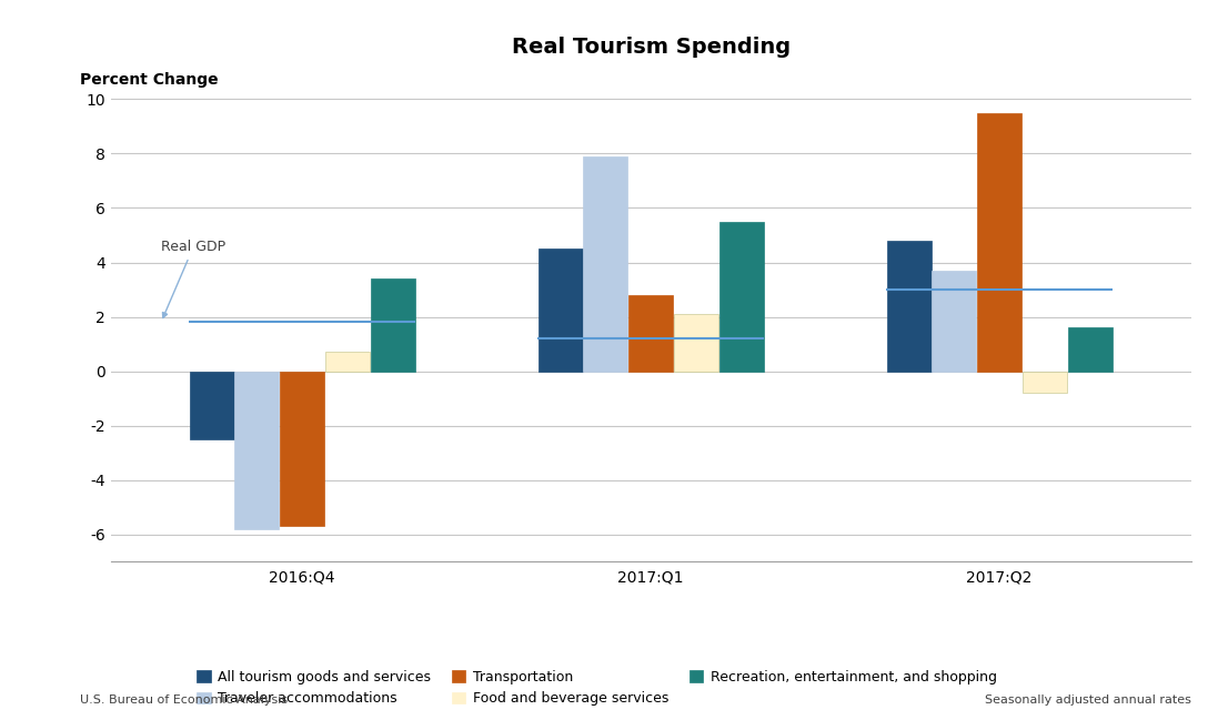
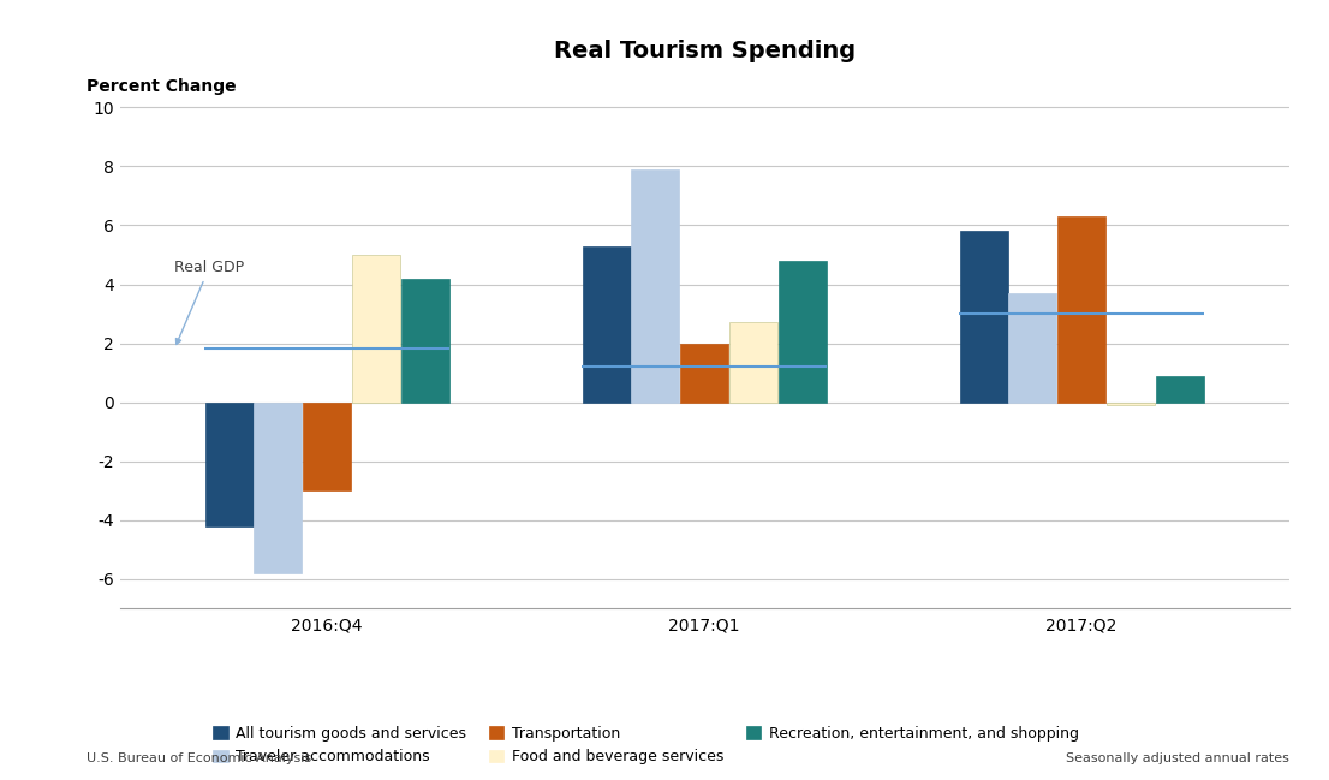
All tourism goods and services/2016:Q4: -2.5 -> -4.2
Transportation/2016:Q4: -5.7 -> -3.0
Food and beverage services/2016:Q4: 0.7 -> 5.0
Recreation, entertainment, and shopping/2016:Q4: 3.4 -> 4.2
All tourism goods and services/2017:Q1: 4.5 -> 5.3
Transportation/2017:Q1: 2.8 -> 2.0
Food and beverage services/2017:Q1: 2.1 -> 2.7
Recreation, entertainment, and shopping/2017:Q1: 5.5 -> 4.8
All tourism goods and services/2017:Q2: 4.8 -> 5.8
Transportation/2017:Q2: 9.5 -> 6.3
Food and beverage services/2017:Q2: -0.8 -> -0.1
Recreation, entertainment, and shopping/2017:Q2: 1.6 -> 0.9
